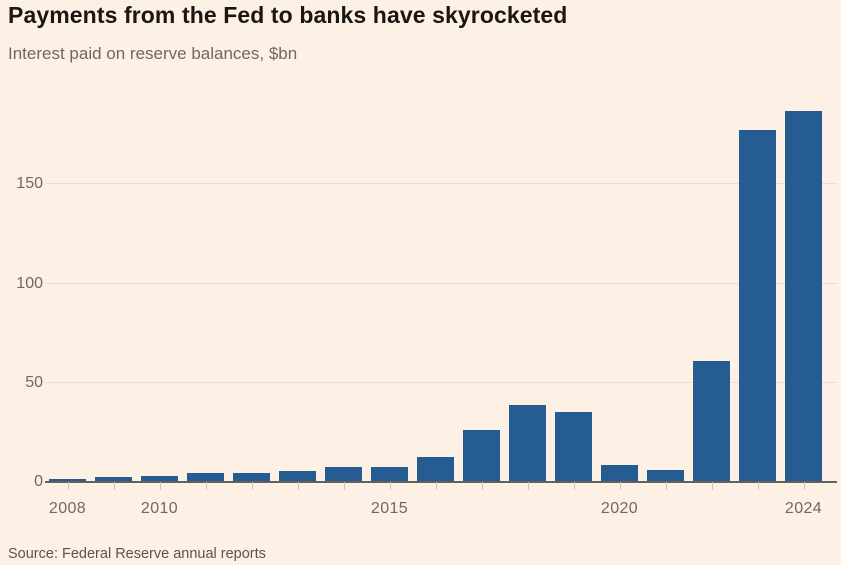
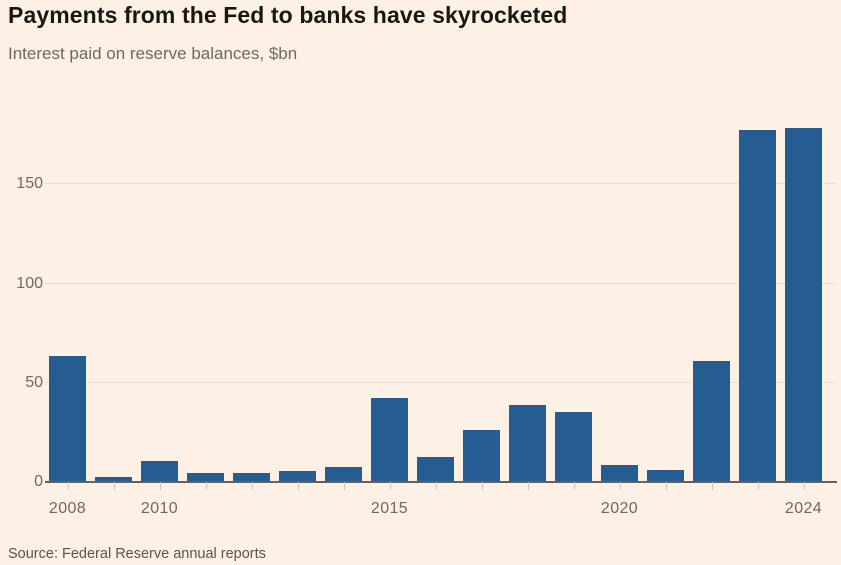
2008: 1 -> 63
2010: 3 -> 10
2015: 7 -> 42
2024: 186 -> 178
